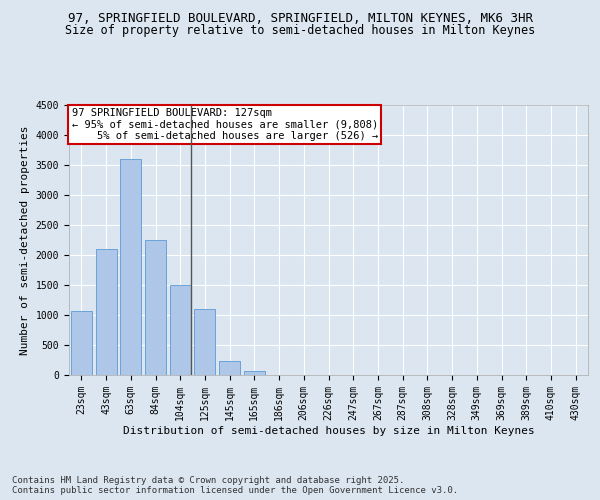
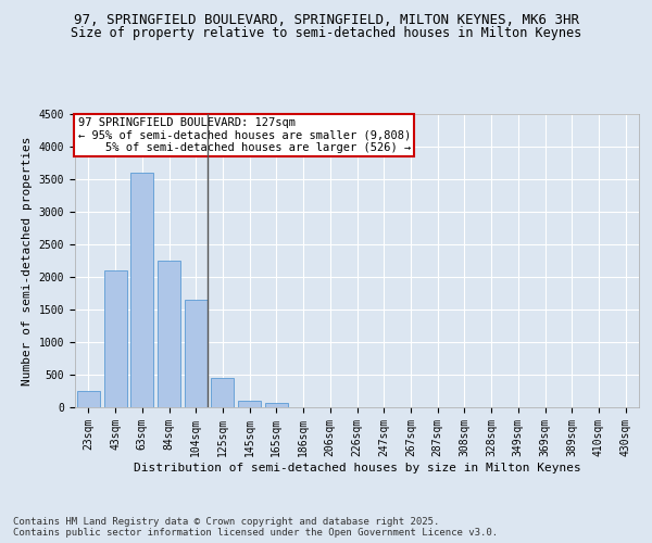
23sqm: 1060 -> 250
104sqm: 1500 -> 1650
125sqm: 1100 -> 450
145sqm: 240 -> 100
